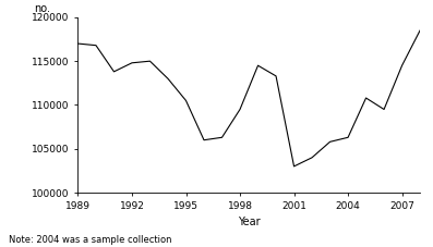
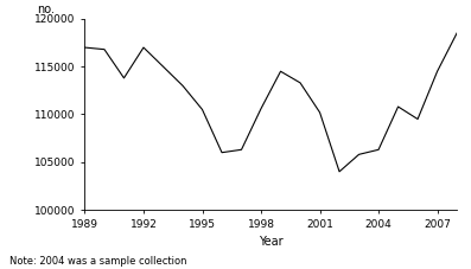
1992: 114800 -> 117000
1998: 109500 -> 110600
2001: 103000 -> 110200
